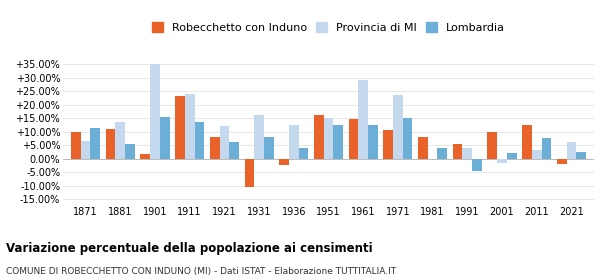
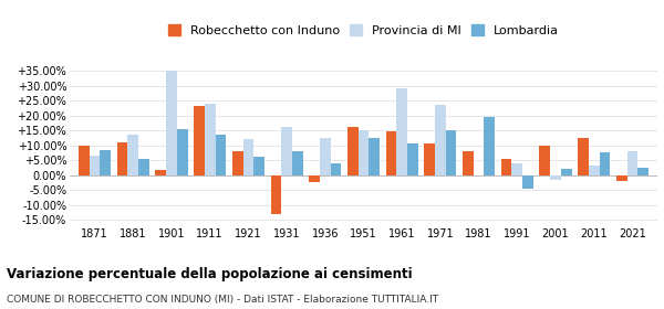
Lombardia/1871: 11.5% -> 8.5%
Robecchetto con Induno/1931: -10.5% -> -13.0%
Lombardia/1961: 12.5% -> 10.5%
Lombardia/1981: 4.0% -> 19.5%
Provincia di MI/2021: 6.0% -> 8.0%
